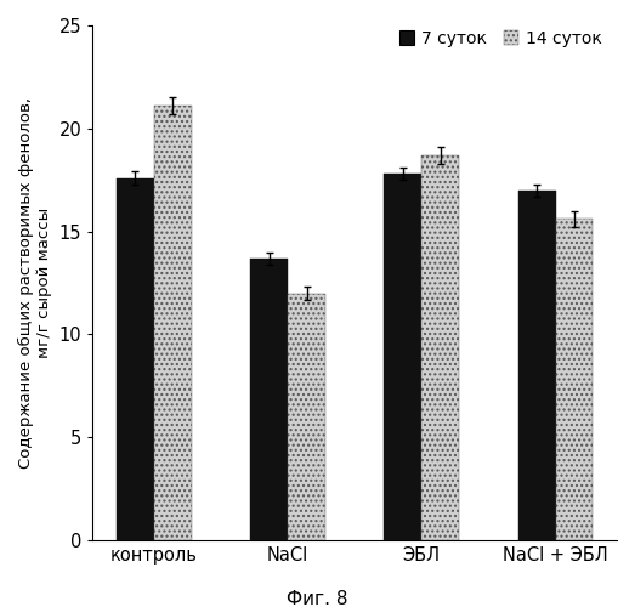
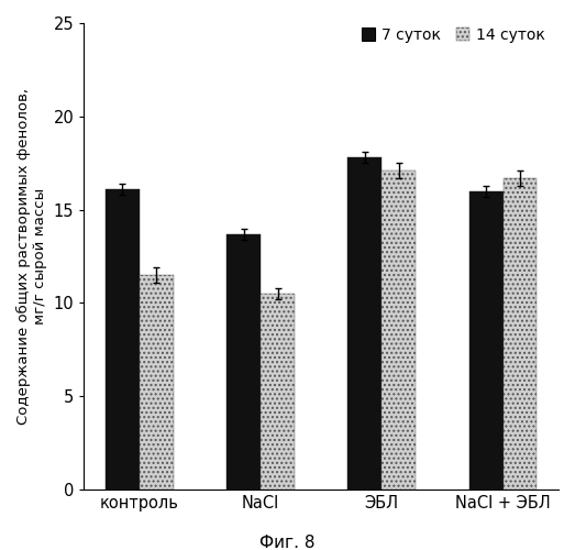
7 суток/контроль: 17.6 -> 16.1
14 суток/контроль: 21.1 -> 11.5
14 суток/NaCl: 12.0 -> 10.5
14 суток/ЭБЛ: 18.7 -> 17.1
7 суток/NaCl + ЭБЛ: 17.0 -> 16.0
14 суток/NaCl + ЭБЛ: 15.6 -> 16.7
